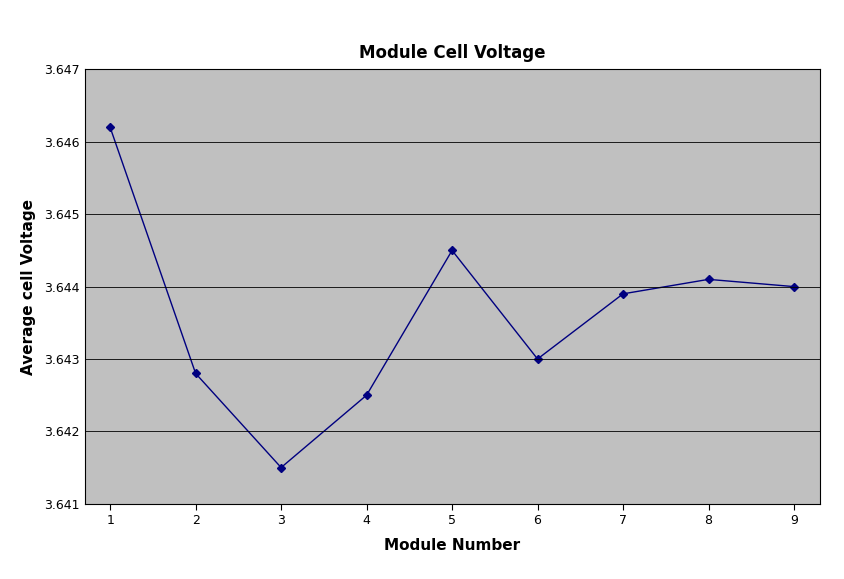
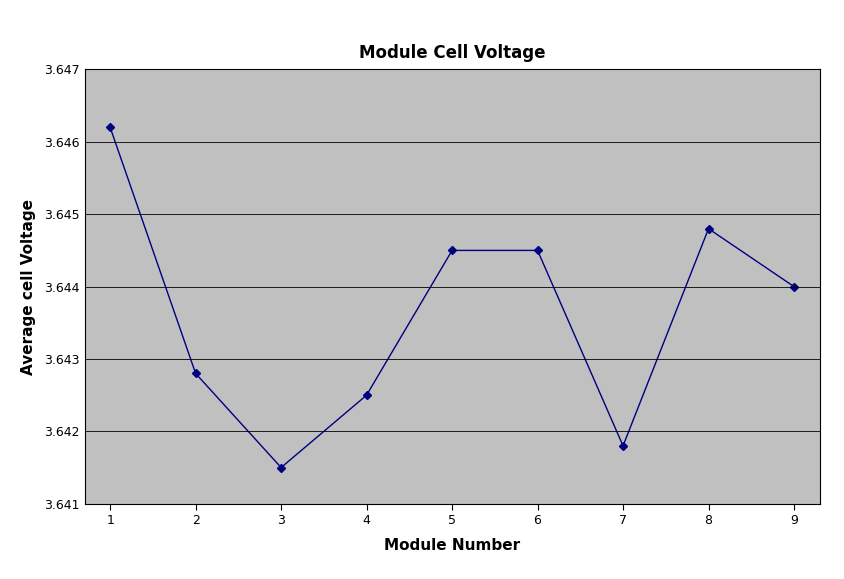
6: 3.6430 -> 3.6445
7: 3.6439 -> 3.6418
8: 3.6441 -> 3.6448
